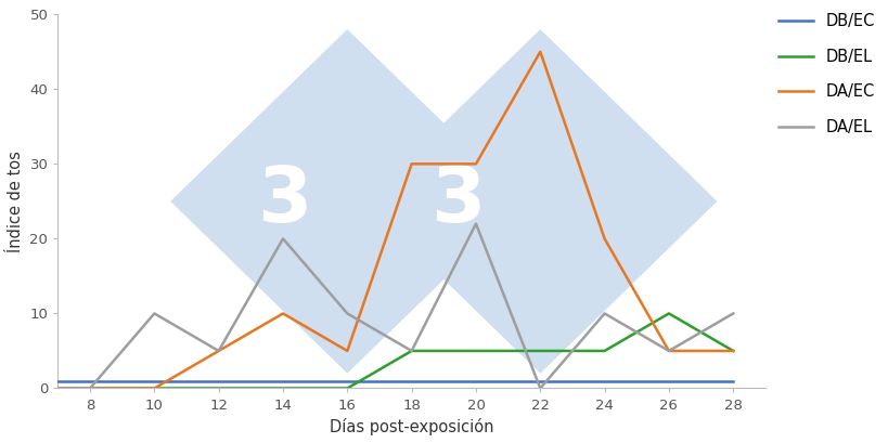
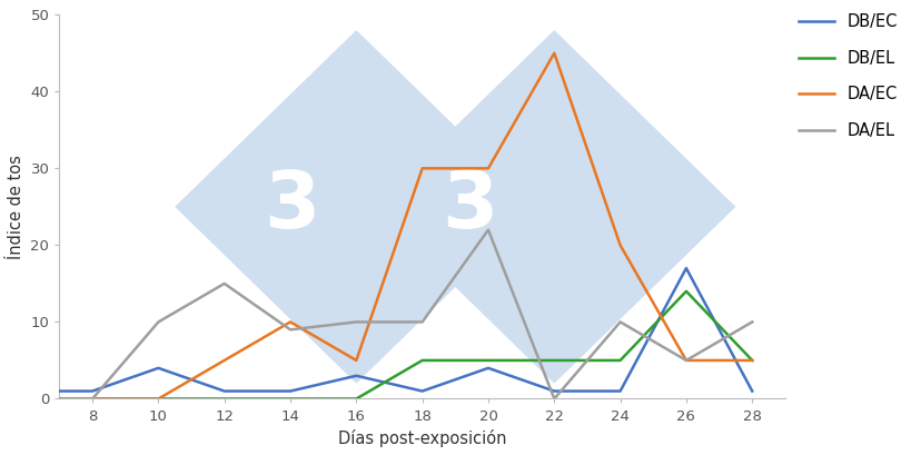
DB/EC/10: 1 -> 4
DA/EL/12: 5 -> 15
DA/EL/14: 20 -> 9
DB/EC/16: 1 -> 3
DA/EL/18: 5 -> 10
DB/EC/20: 1 -> 4
DB/EC/26: 1 -> 17
DB/EL/26: 10 -> 14
